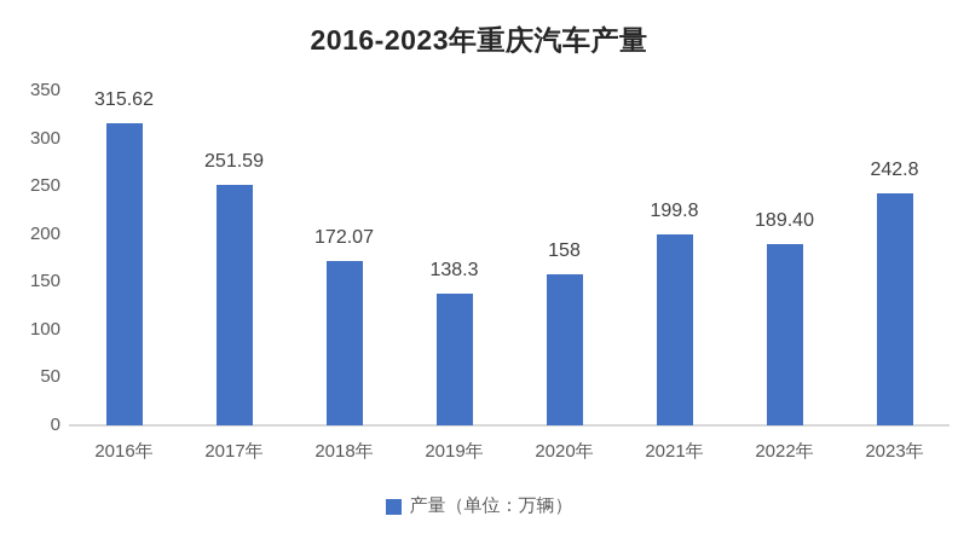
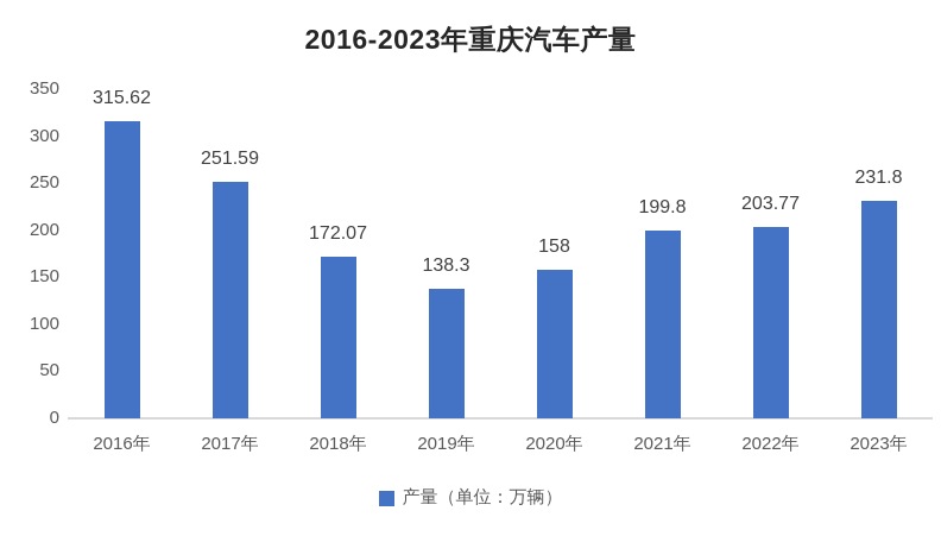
2022年: 189.40 -> 203.77
2023年: 242.8 -> 231.8
